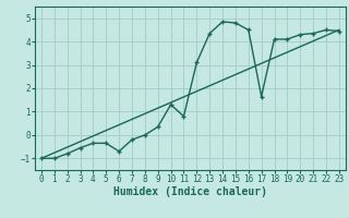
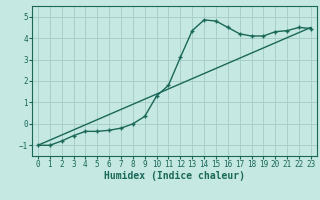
6: -0.70 -> -0.30
11: 0.80 -> 1.80
17: 1.65 -> 4.20
